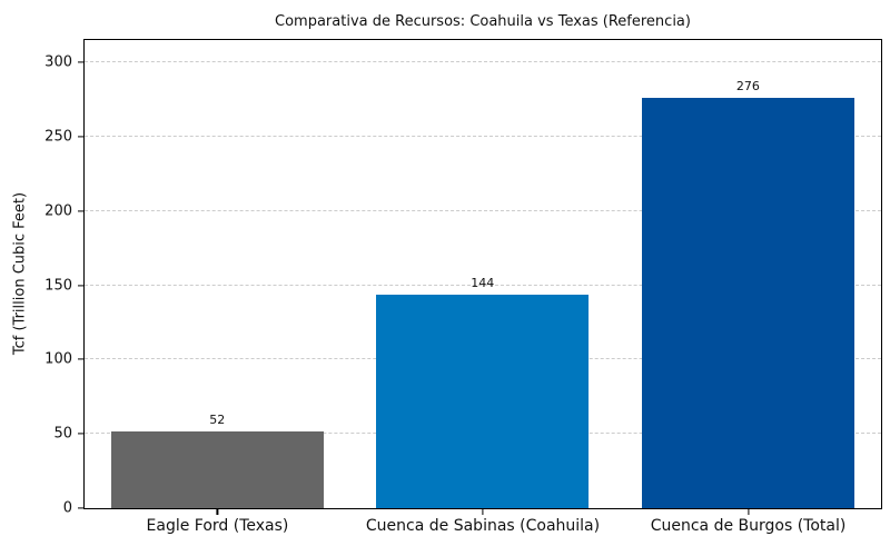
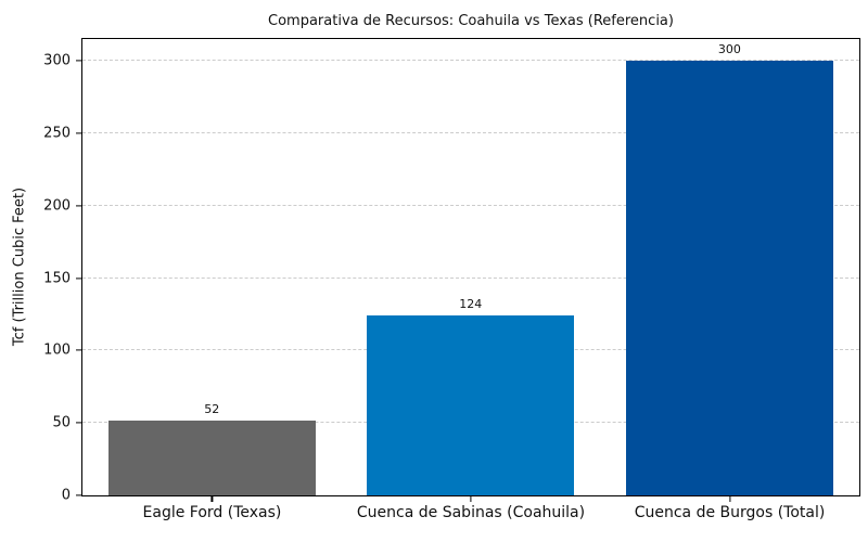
Cuenca de Sabinas (Coahuila): 144 -> 124
Cuenca de Burgos (Total): 276 -> 300
